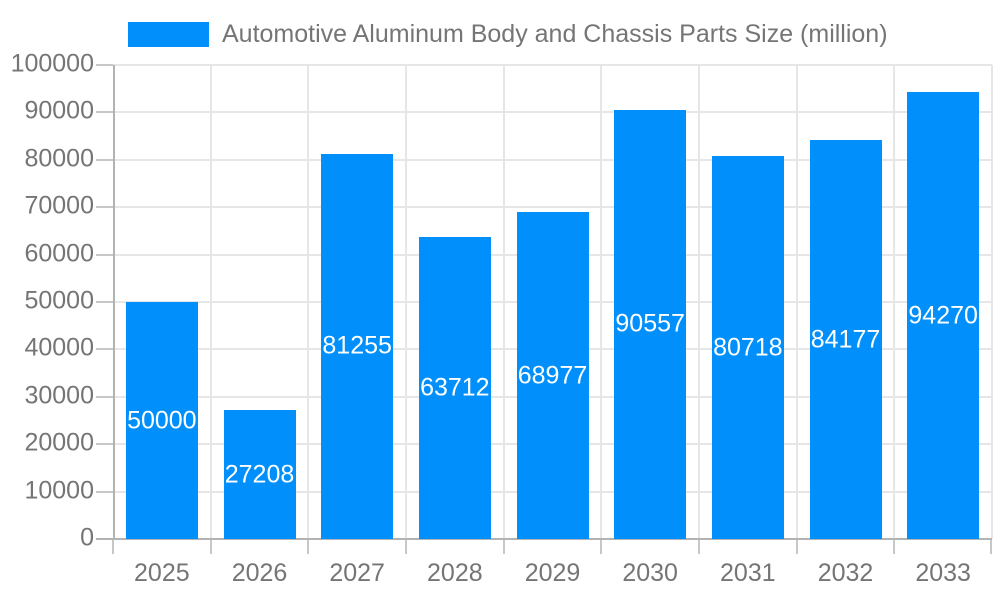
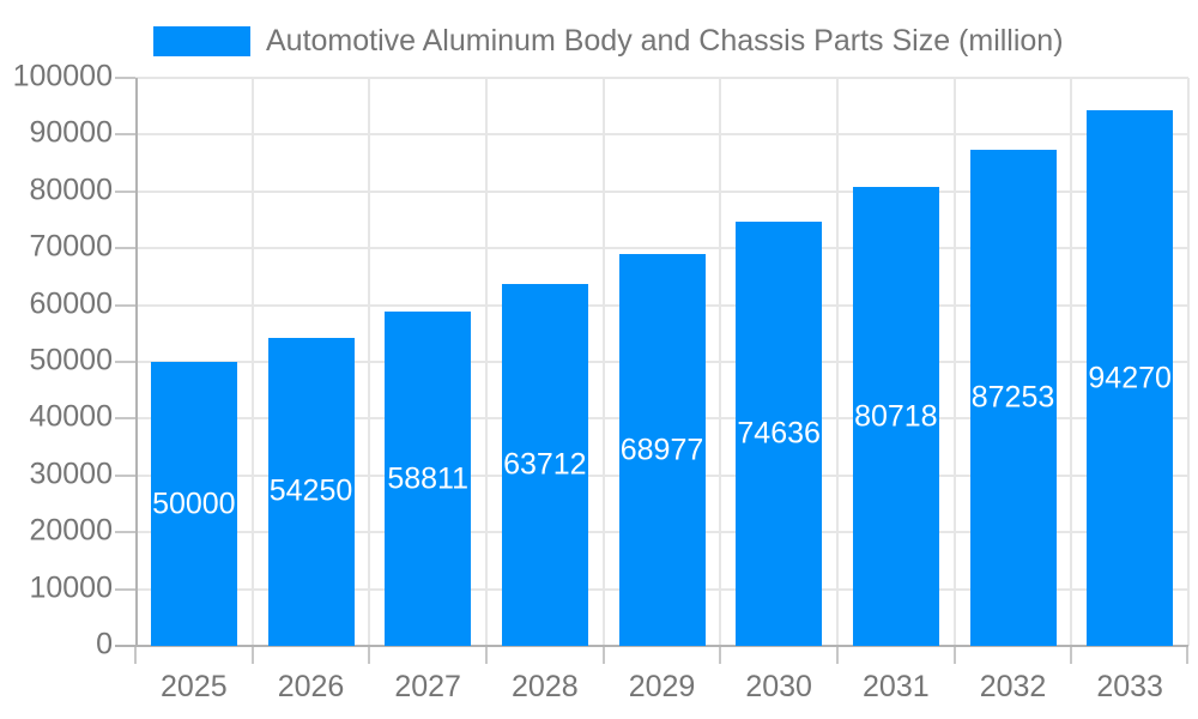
2026: 27208 -> 54250
2027: 81255 -> 58811
2030: 90557 -> 74636
2032: 84177 -> 87253
